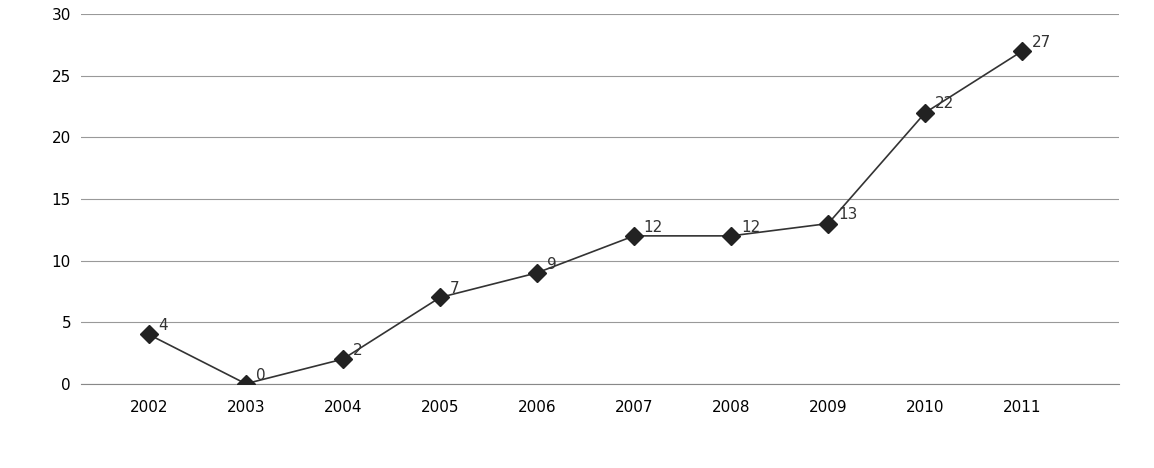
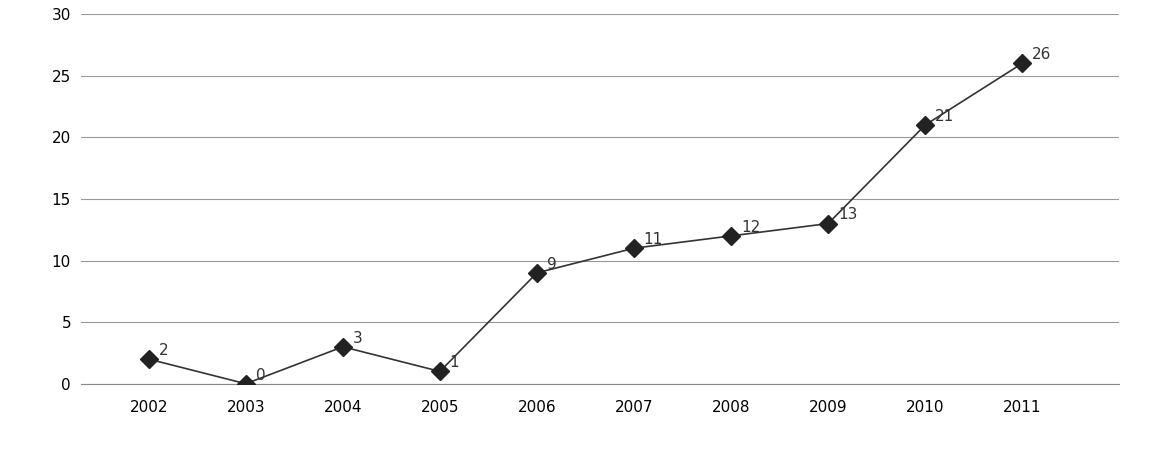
2002: 4 -> 2
2004: 2 -> 3
2005: 7 -> 1
2007: 12 -> 11
2010: 22 -> 21
2011: 27 -> 26
